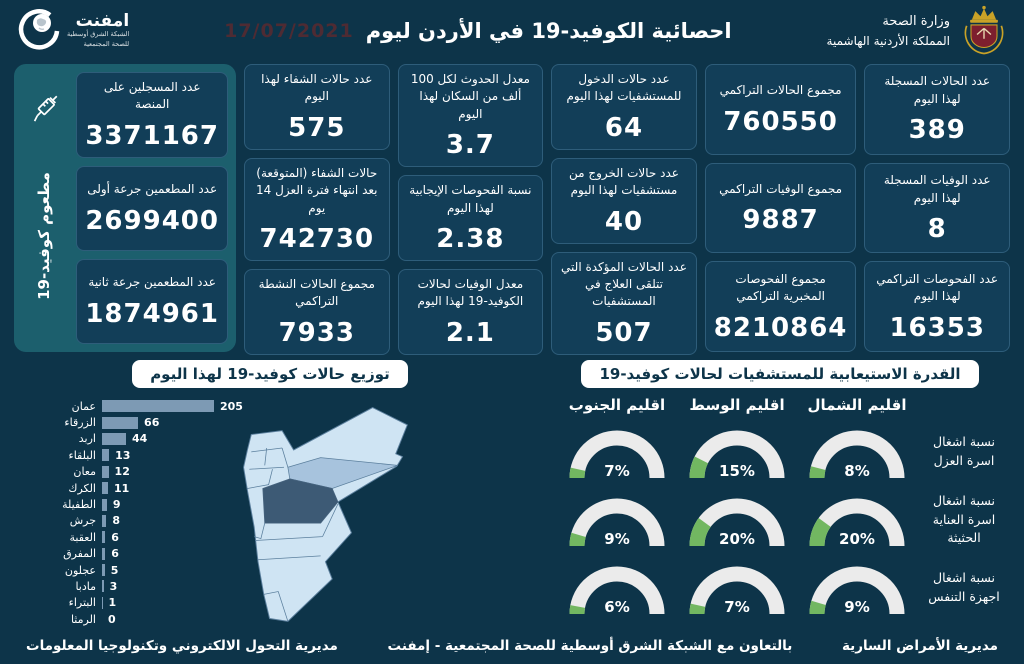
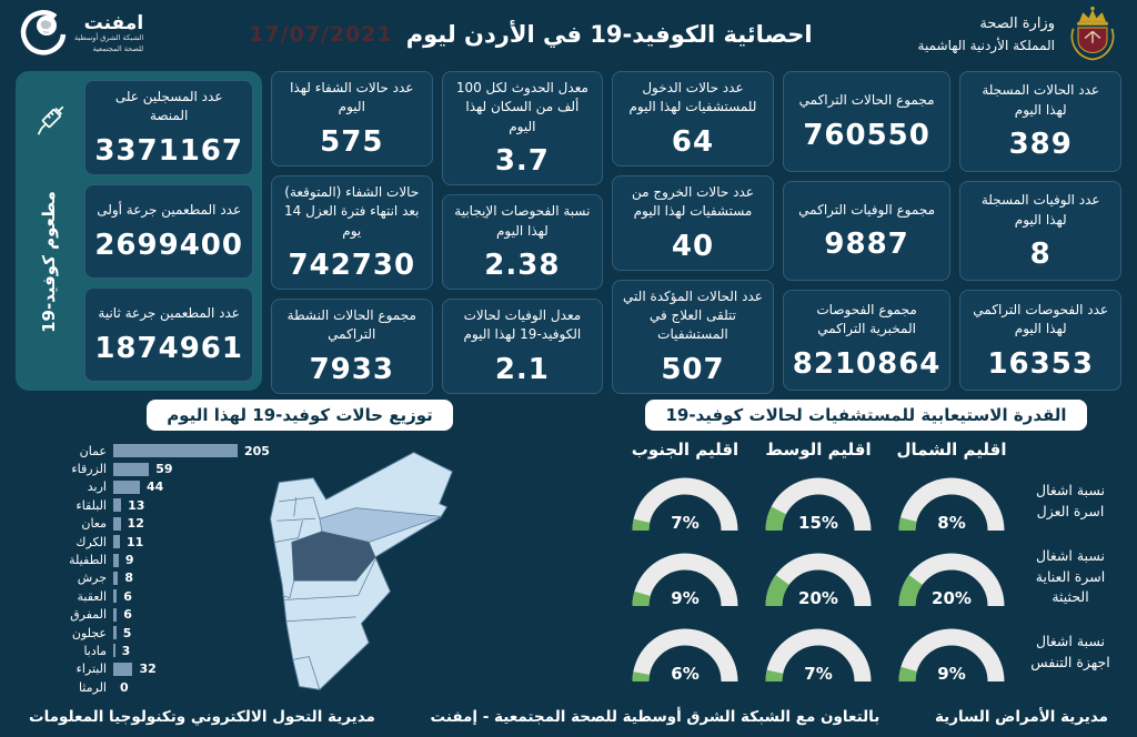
توزيع حالات كوفيد-19 لهذا اليوم/الزرقاء: 66 -> 59
توزيع حالات كوفيد-19 لهذا اليوم/البتراء: 1 -> 32
